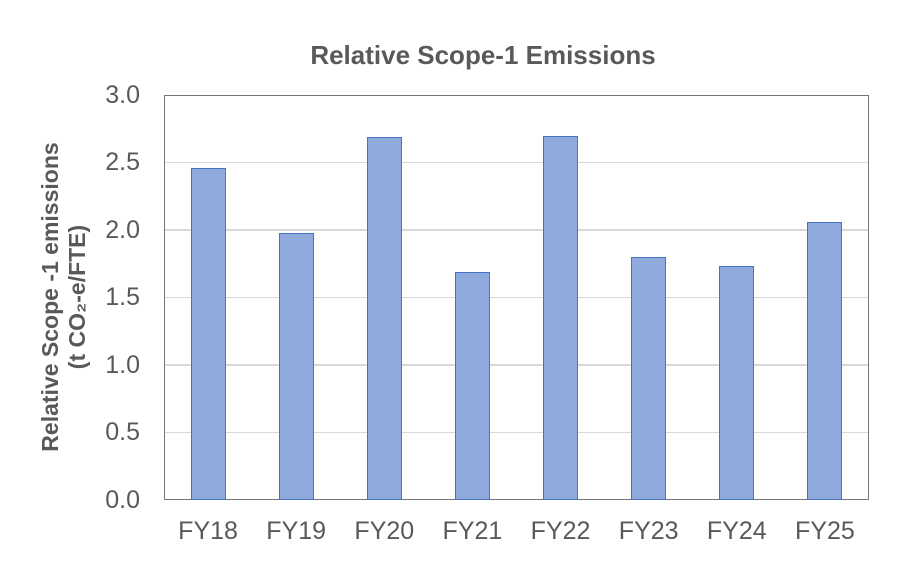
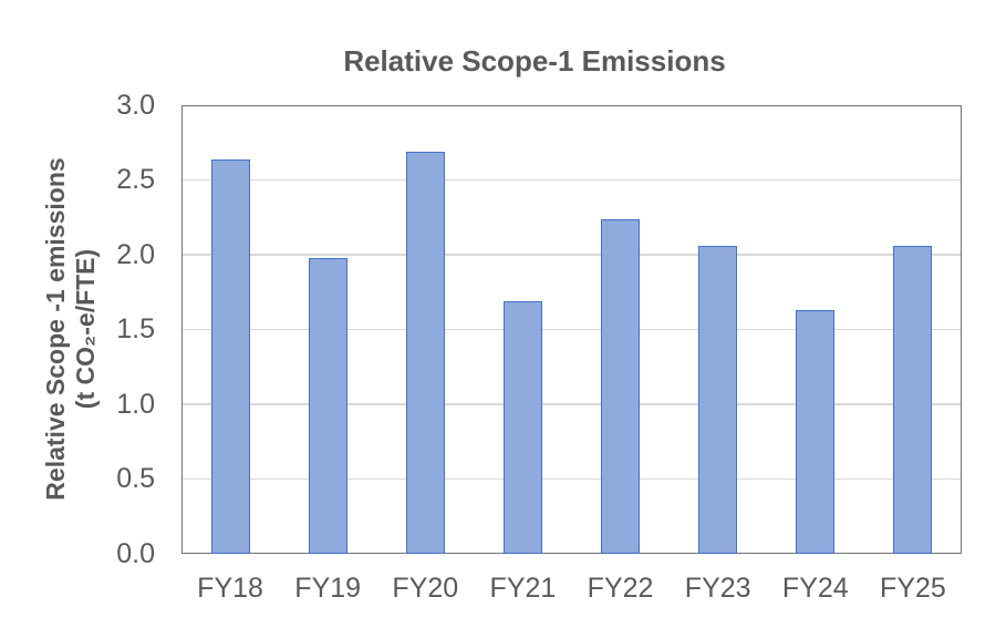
FY18: 2.46 -> 2.64
FY22: 2.70 -> 2.24
FY23: 1.80 -> 2.06
FY24: 1.73 -> 1.63
